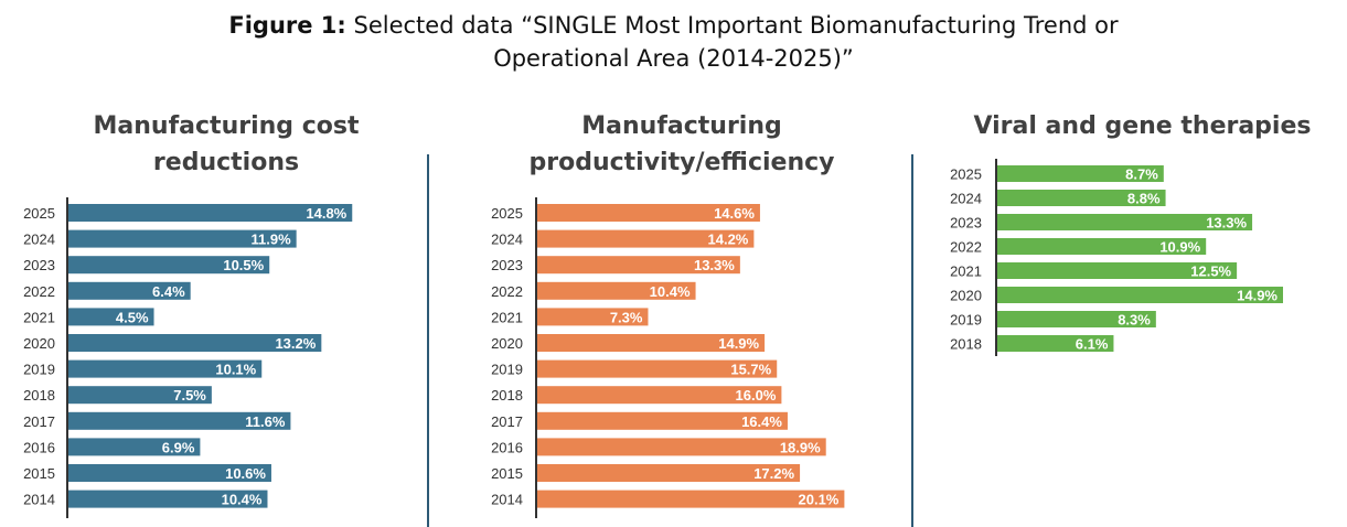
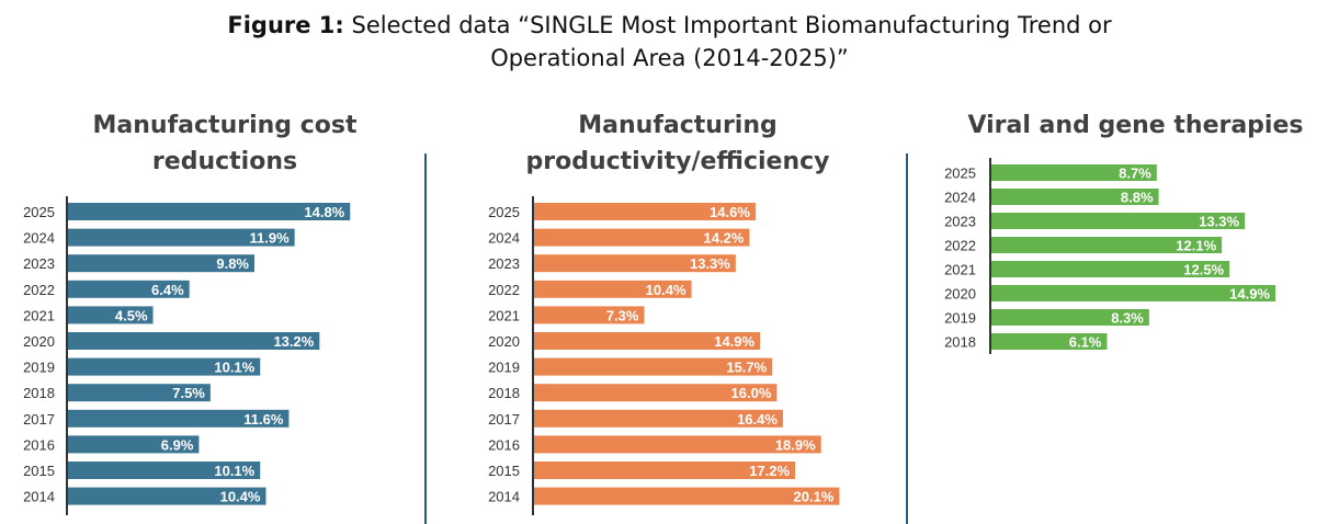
Manufacturing cost reductions/2023: 10.5% -> 9.8%
Manufacturing cost reductions/2015: 10.6% -> 10.1%
Viral and gene therapies/2022: 10.9% -> 12.1%
